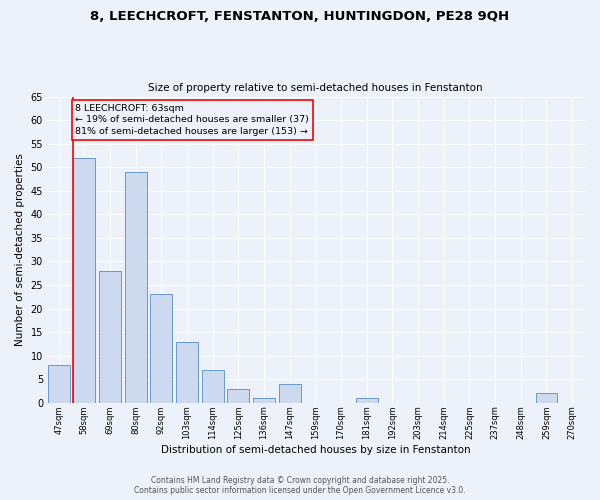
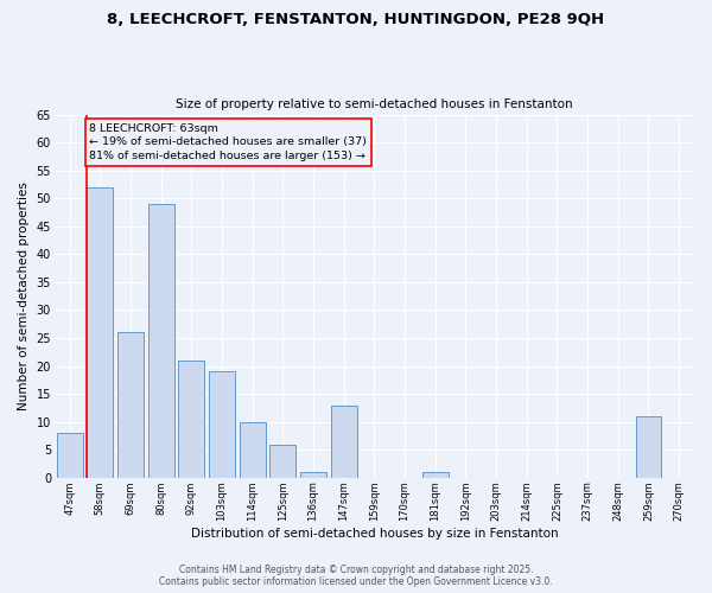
69sqm: 28 -> 26
92sqm: 23 -> 21
103sqm: 13 -> 19
114sqm: 7 -> 10
125sqm: 3 -> 6
147sqm: 4 -> 13
259sqm: 2 -> 11
